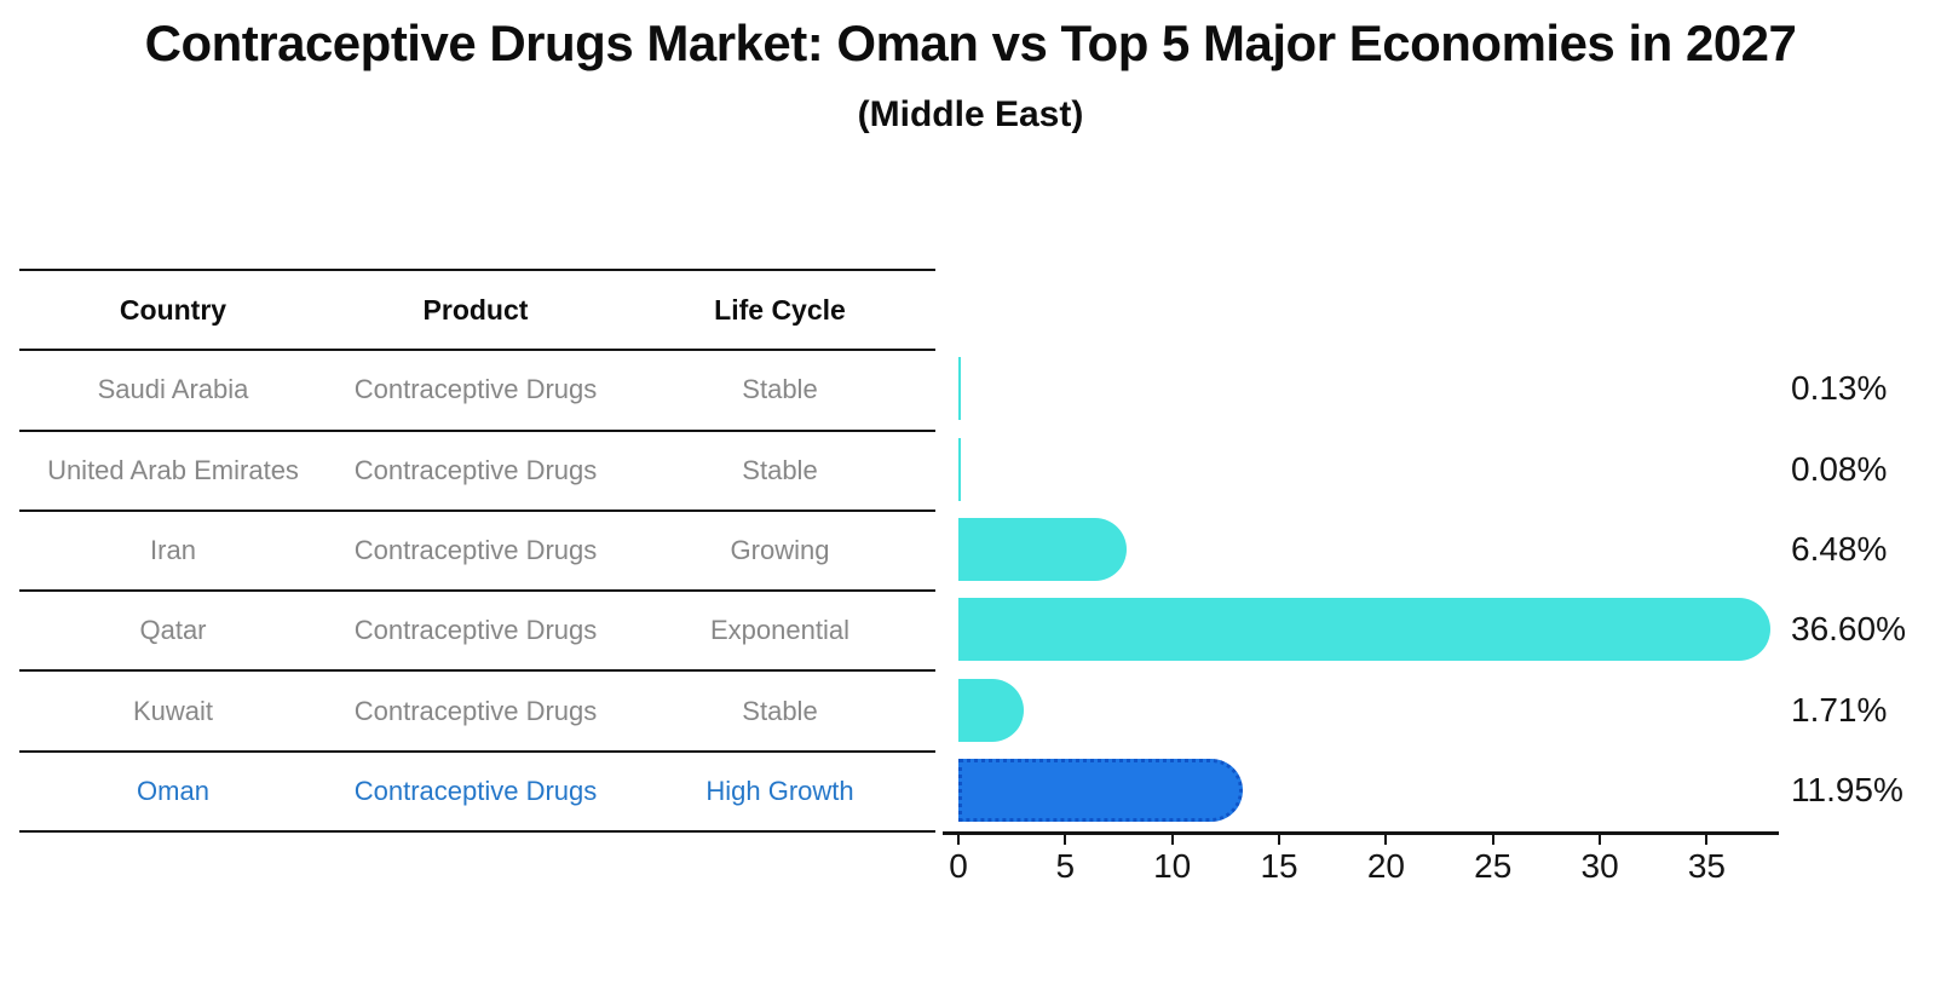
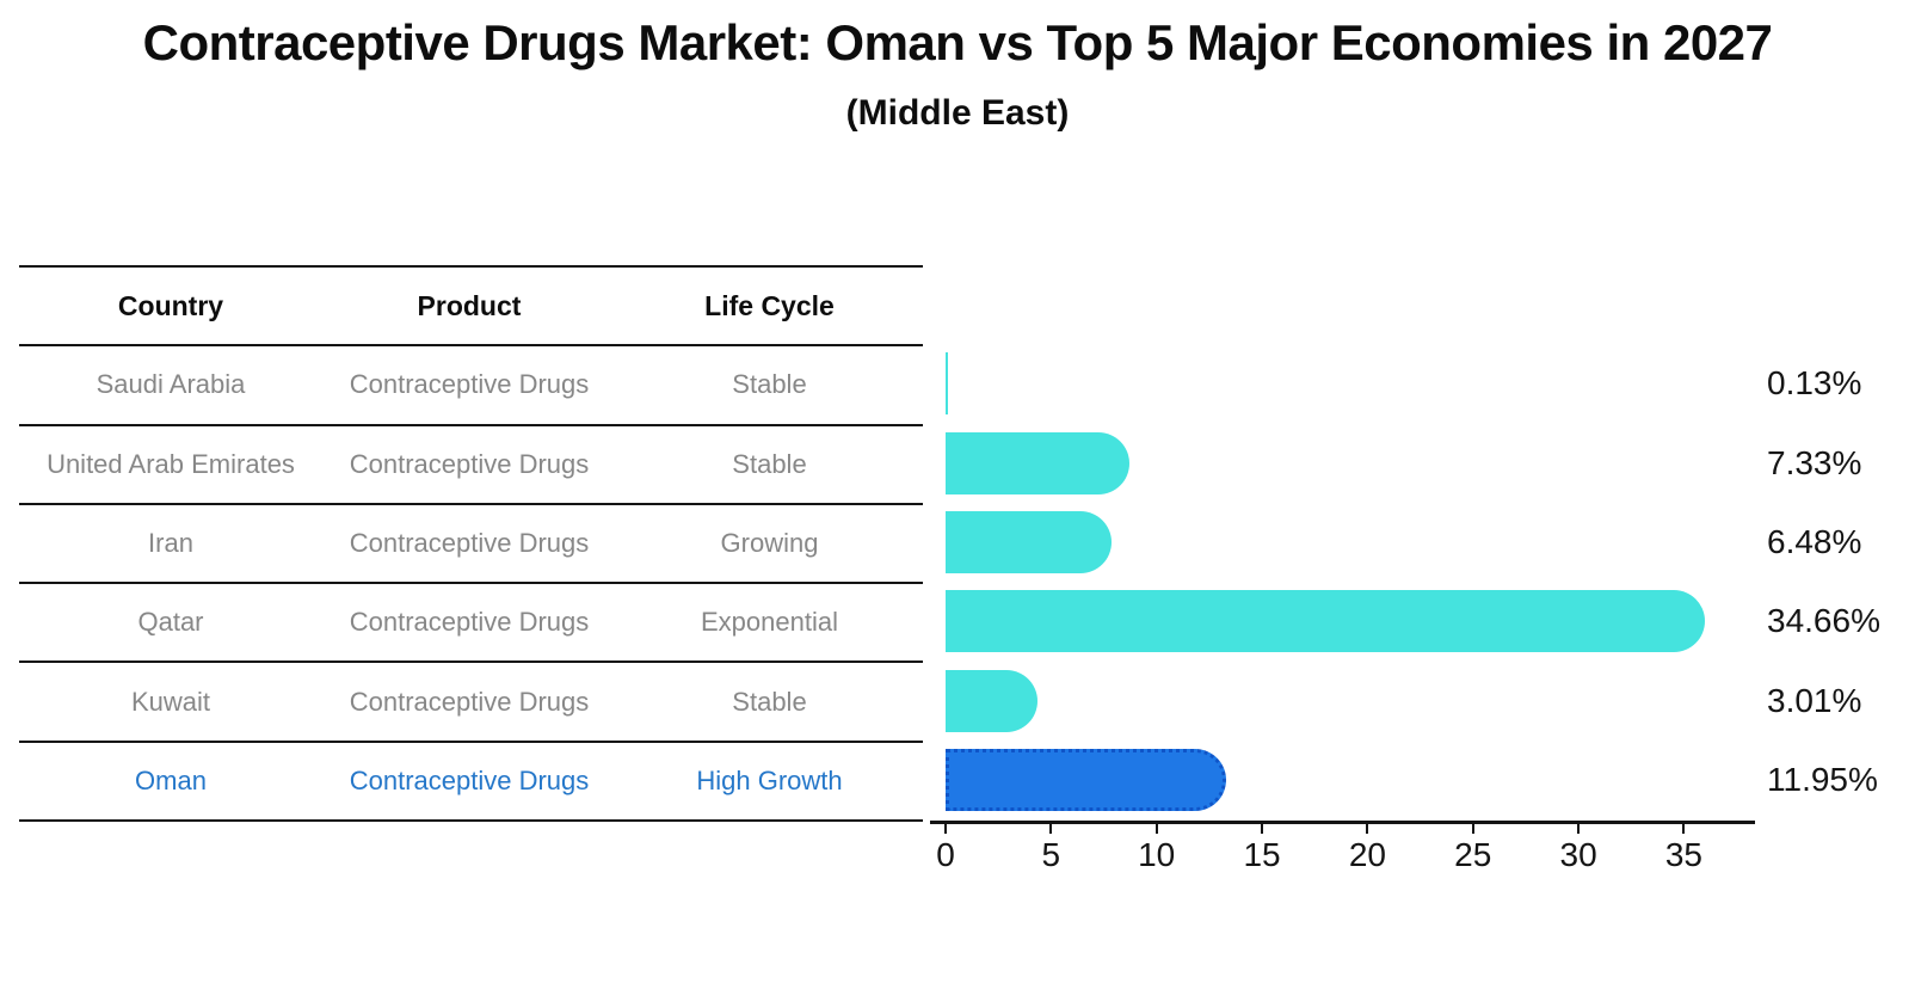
United Arab Emirates: 0.08% -> 7.33%
Qatar: 36.60% -> 34.66%
Kuwait: 1.71% -> 3.01%
